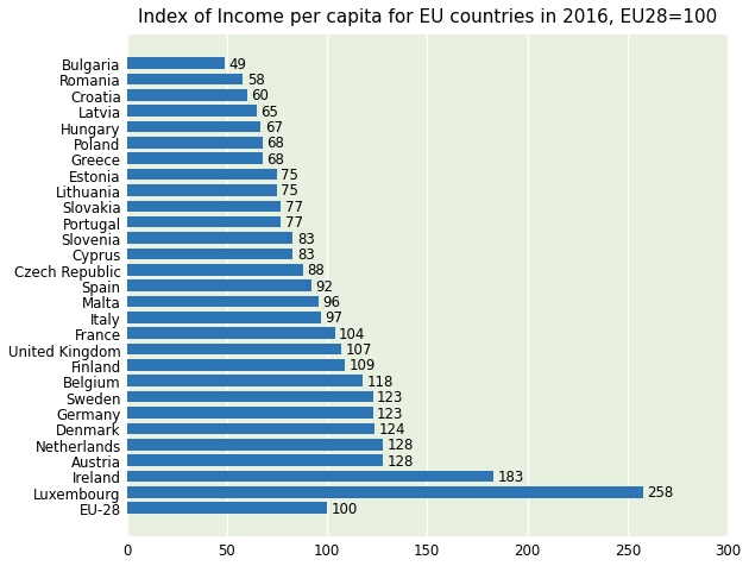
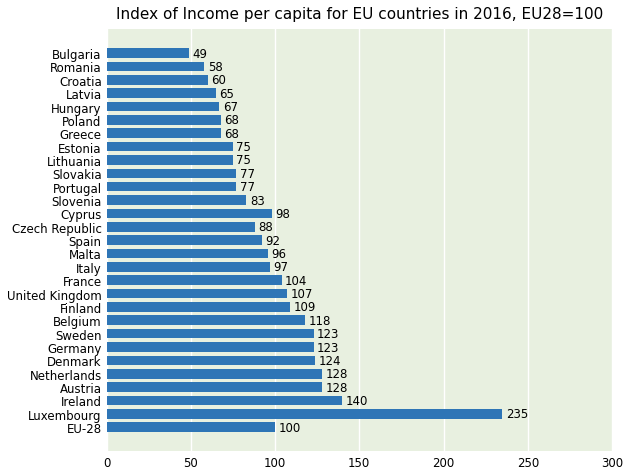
Cyprus: 83 -> 98
Ireland: 183 -> 140
Luxembourg: 258 -> 235
